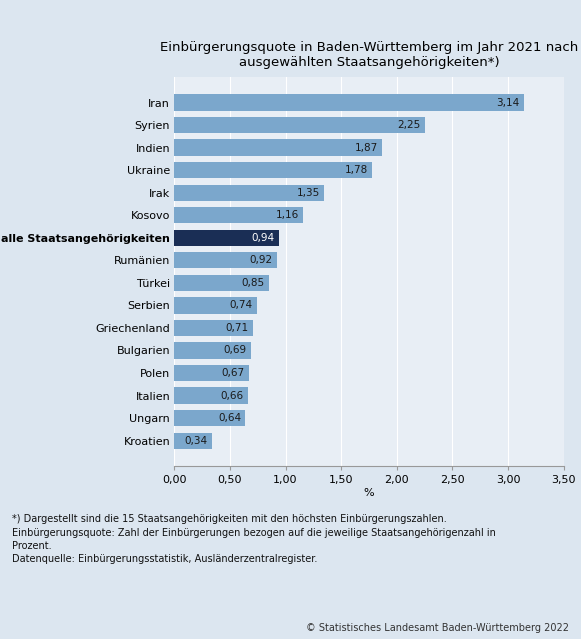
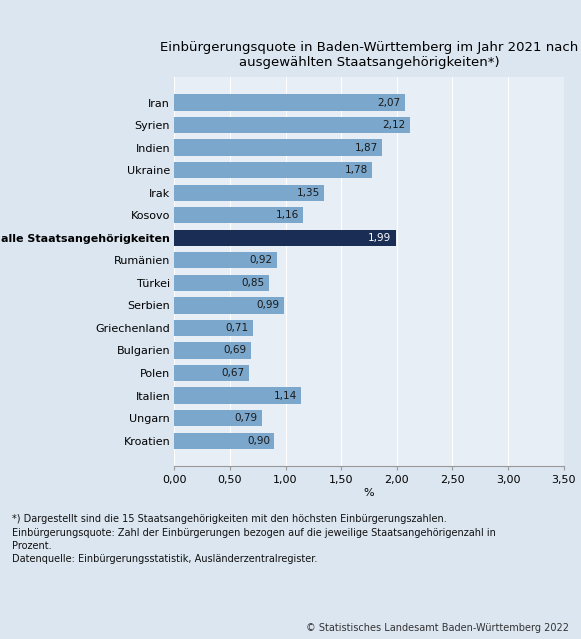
Iran: 3,14 -> 2,07
Syrien: 2,25 -> 2,12
alle Staatsangehörigkeiten: 0,94 -> 1,99
Serbien: 0,74 -> 0,99
Italien: 0,66 -> 1,14
Ungarn: 0,64 -> 0,79
Kroatien: 0,34 -> 0,90
